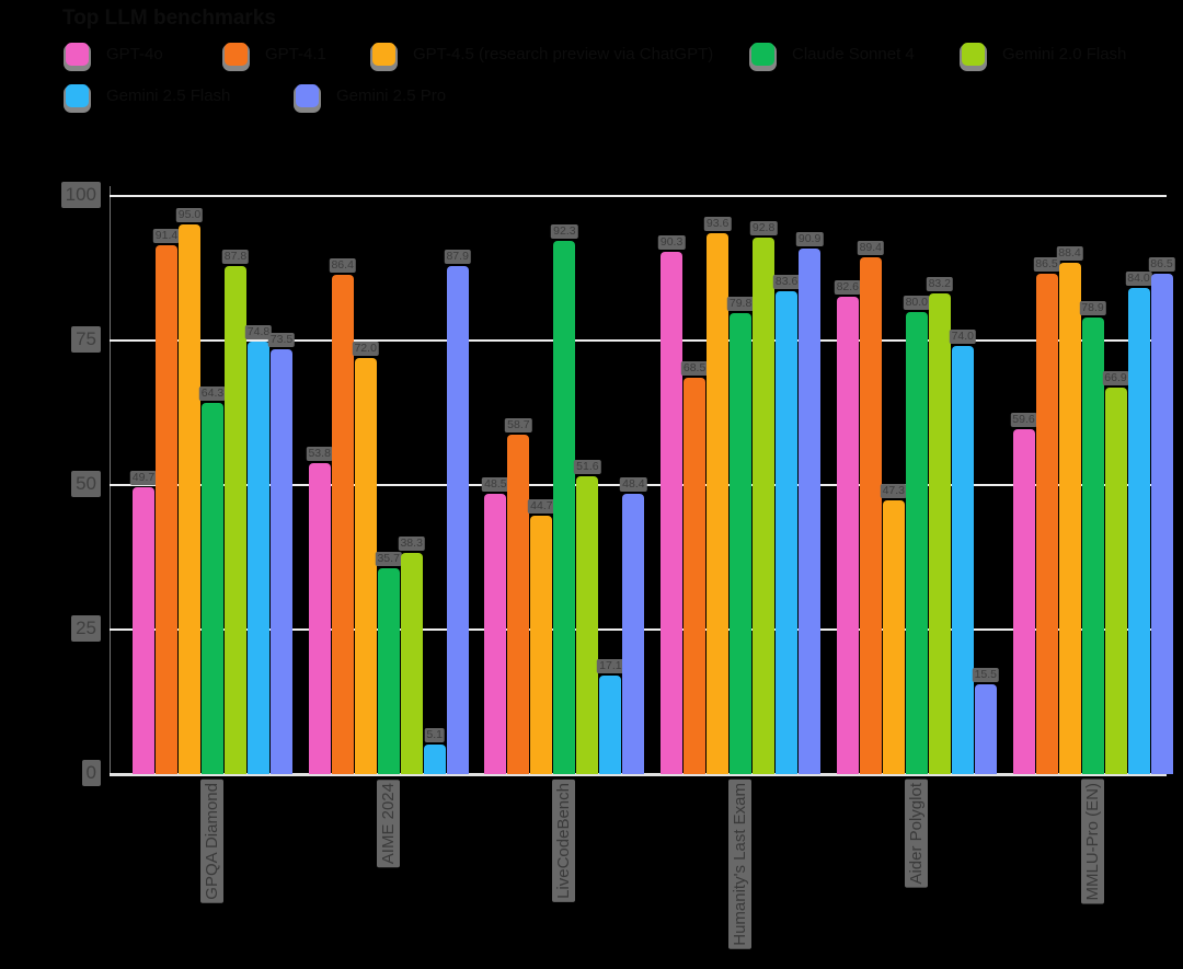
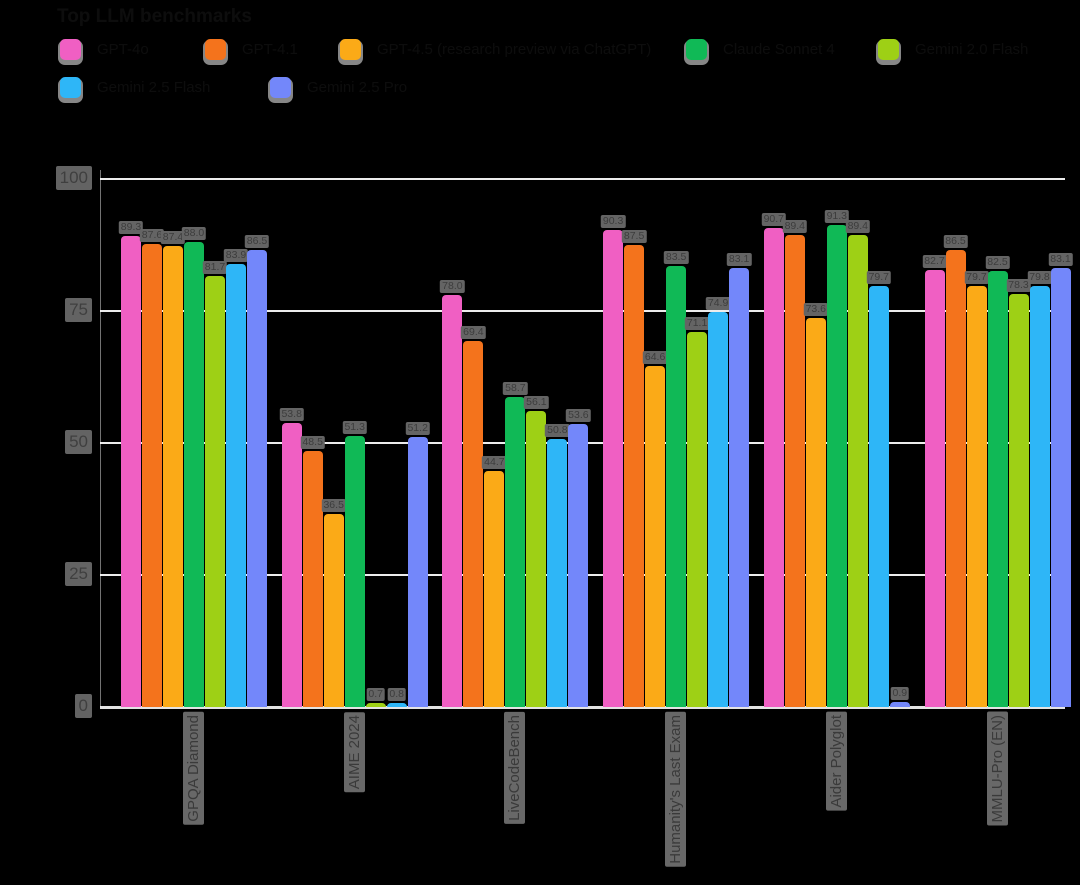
GPT-4o/GPQA Diamond: 49.7 -> 89.3
GPT-4.1/GPQA Diamond: 91.4 -> 87.6
GPT-4.5 (research preview via ChatGPT)/GPQA Diamond: 95.0 -> 87.4
Claude Sonnet 4/GPQA Diamond: 64.3 -> 88.0
Gemini 2.0 Flash/GPQA Diamond: 87.8 -> 81.7
Gemini 2.5 Flash/GPQA Diamond: 74.8 -> 83.9
Gemini 2.5 Pro/GPQA Diamond: 73.5 -> 86.5
GPT-4.1/AIME 2024: 86.4 -> 48.5
GPT-4.5 (research preview via ChatGPT)/AIME 2024: 72.0 -> 36.5
Claude Sonnet 4/AIME 2024: 35.7 -> 51.3
Gemini 2.0 Flash/AIME 2024: 38.3 -> 0.7
Gemini 2.5 Flash/AIME 2024: 5.1 -> 0.8
Gemini 2.5 Pro/AIME 2024: 87.9 -> 51.2
GPT-4o/LiveCodeBench: 48.5 -> 78.0
GPT-4.1/LiveCodeBench: 58.7 -> 69.4
Claude Sonnet 4/LiveCodeBench: 92.3 -> 58.7
Gemini 2.0 Flash/LiveCodeBench: 51.6 -> 56.1
Gemini 2.5 Flash/LiveCodeBench: 17.1 -> 50.8
Gemini 2.5 Pro/LiveCodeBench: 48.4 -> 53.6
GPT-4.1/Humanity's Last Exam: 68.5 -> 87.5
GPT-4.5 (research preview via ChatGPT)/Humanity's Last Exam: 93.6 -> 64.6
Claude Sonnet 4/Humanity's Last Exam: 79.8 -> 83.5
Gemini 2.0 Flash/Humanity's Last Exam: 92.8 -> 71.1
Gemini 2.5 Flash/Humanity's Last Exam: 83.6 -> 74.9
Gemini 2.5 Pro/Humanity's Last Exam: 90.9 -> 83.1
GPT-4o/Aider Polyglot: 82.6 -> 90.7
GPT-4.5 (research preview via ChatGPT)/Aider Polyglot: 47.3 -> 73.6
Claude Sonnet 4/Aider Polyglot: 80.0 -> 91.3
Gemini 2.0 Flash/Aider Polyglot: 83.2 -> 89.4
Gemini 2.5 Flash/Aider Polyglot: 74.0 -> 79.7
Gemini 2.5 Pro/Aider Polyglot: 15.5 -> 0.9
GPT-4o/MMLU-Pro (EN): 59.6 -> 82.7
GPT-4.5 (research preview via ChatGPT)/MMLU-Pro (EN): 88.4 -> 79.7
Claude Sonnet 4/MMLU-Pro (EN): 78.9 -> 82.5
Gemini 2.0 Flash/MMLU-Pro (EN): 66.9 -> 78.3
Gemini 2.5 Flash/MMLU-Pro (EN): 84.0 -> 79.8
Gemini 2.5 Pro/MMLU-Pro (EN): 86.5 -> 83.1
